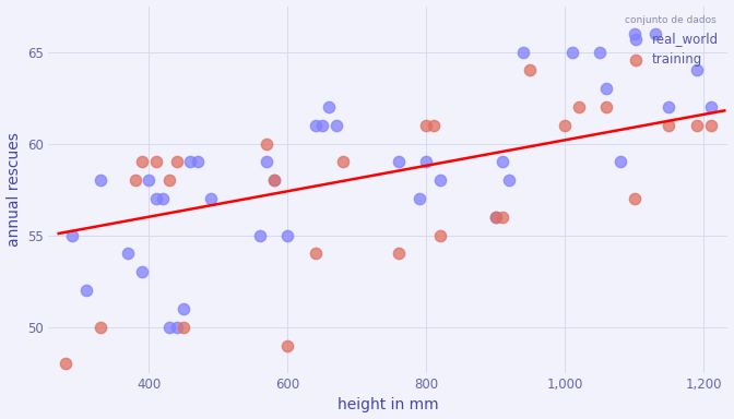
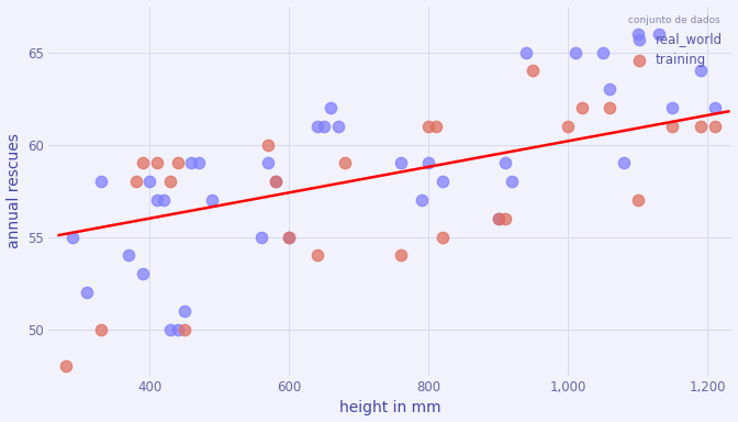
training/600: 49 -> 55
